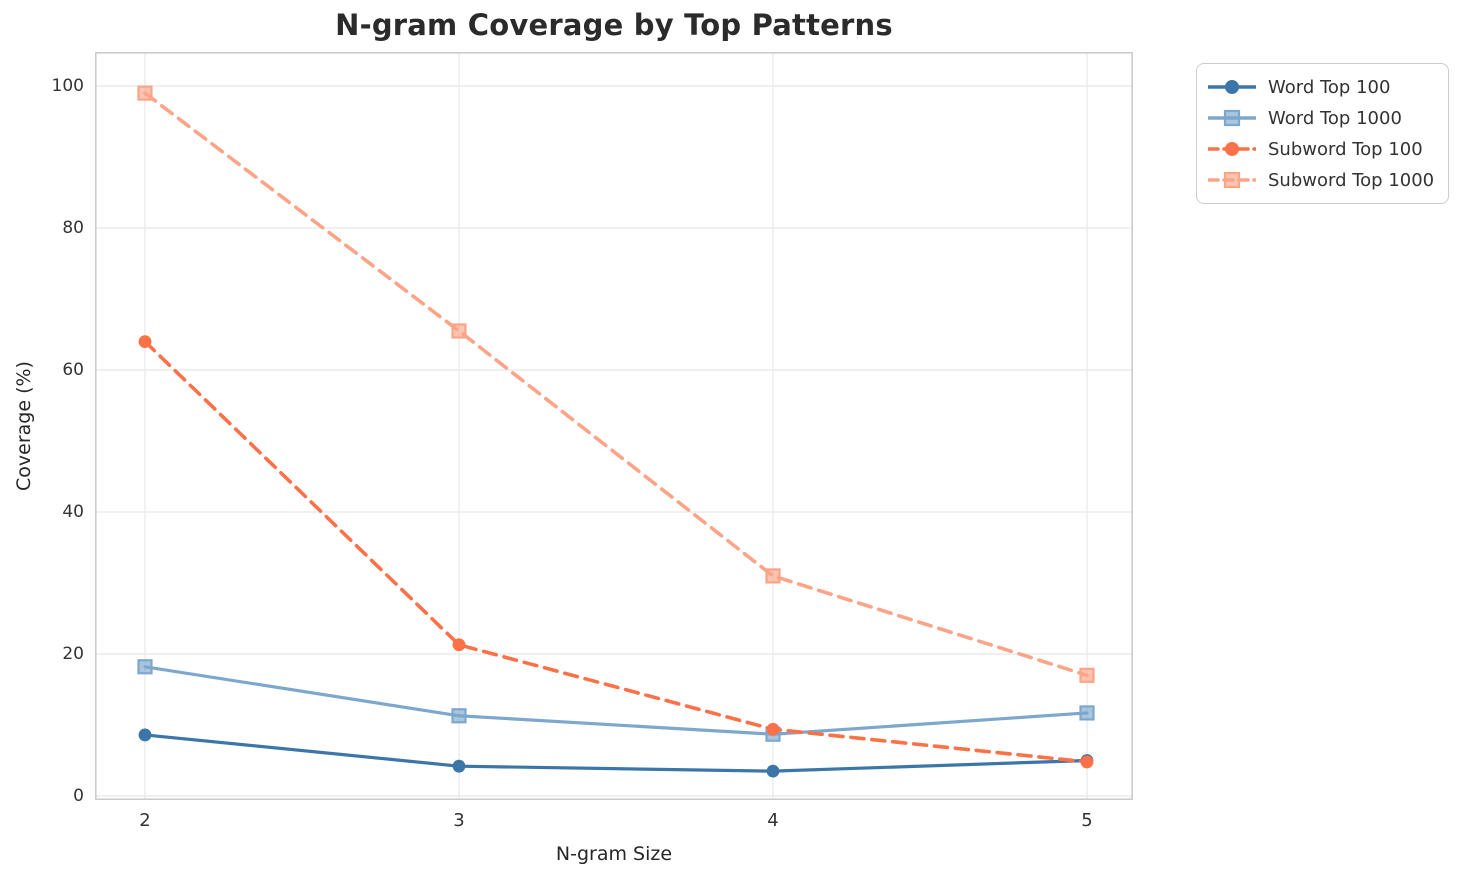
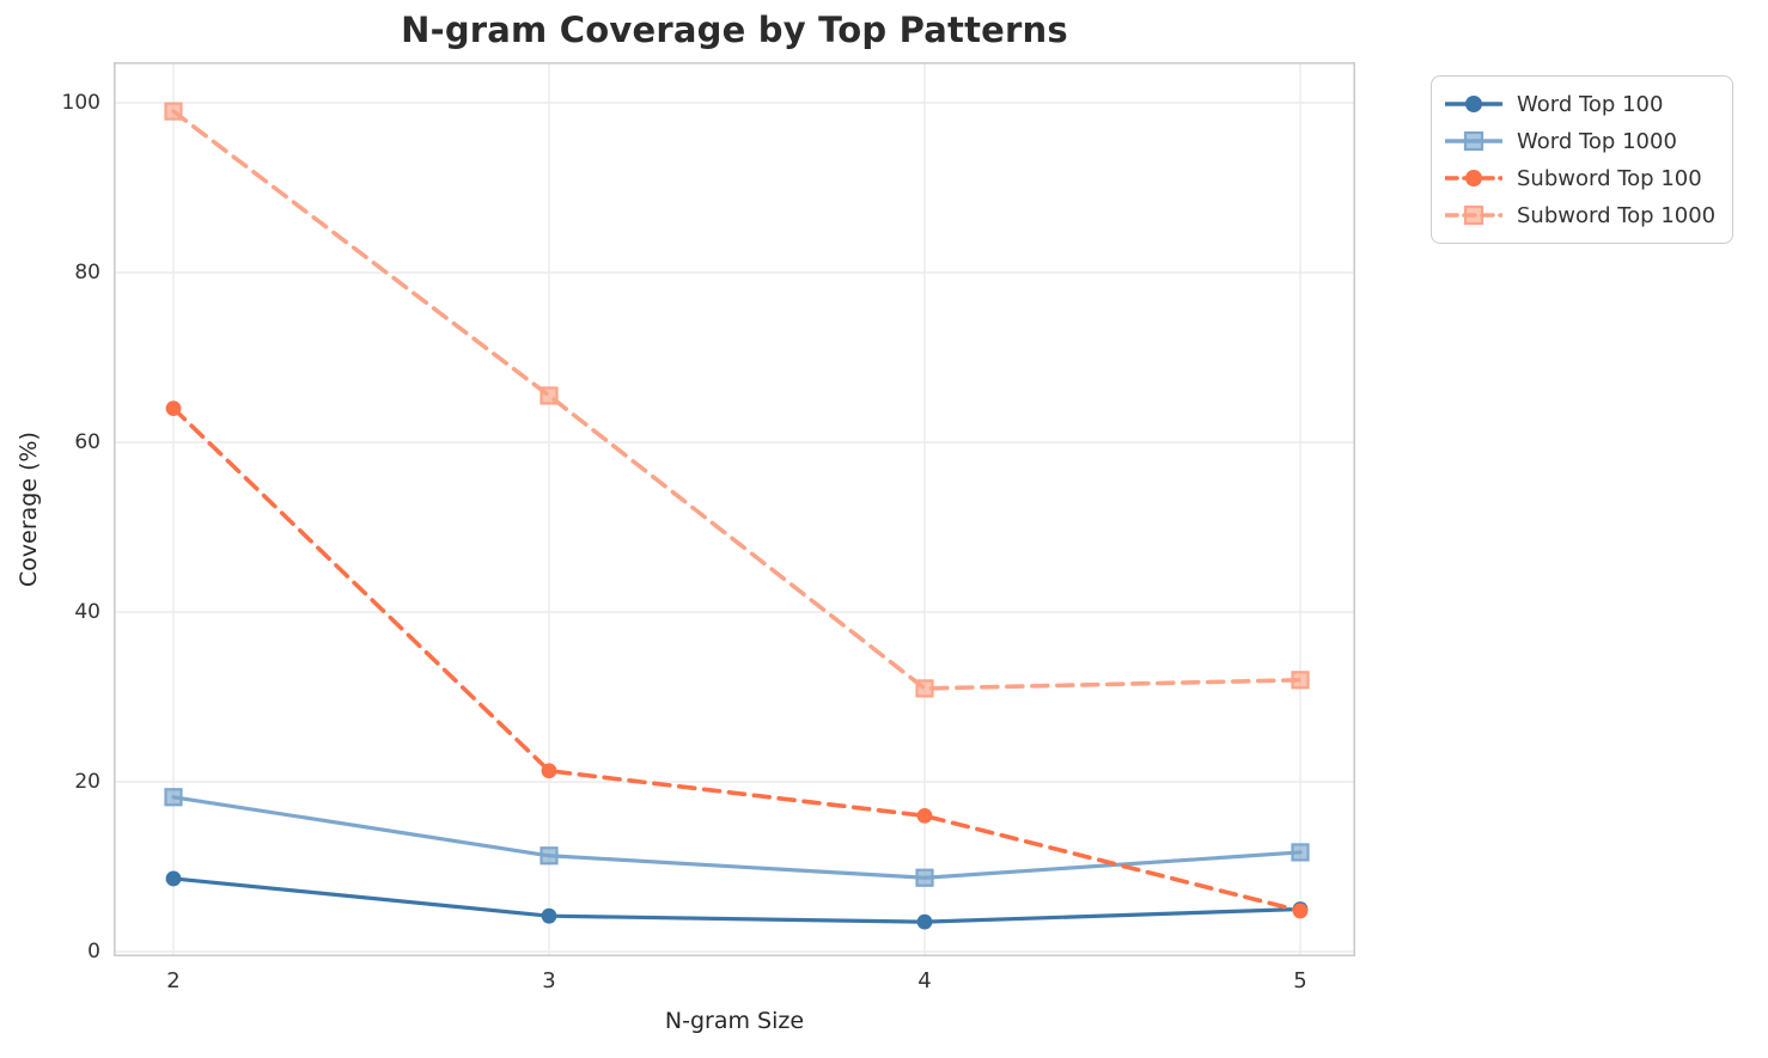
Subword Top 100/4: 9 -> 16
Subword Top 1000/5: 17 -> 32
